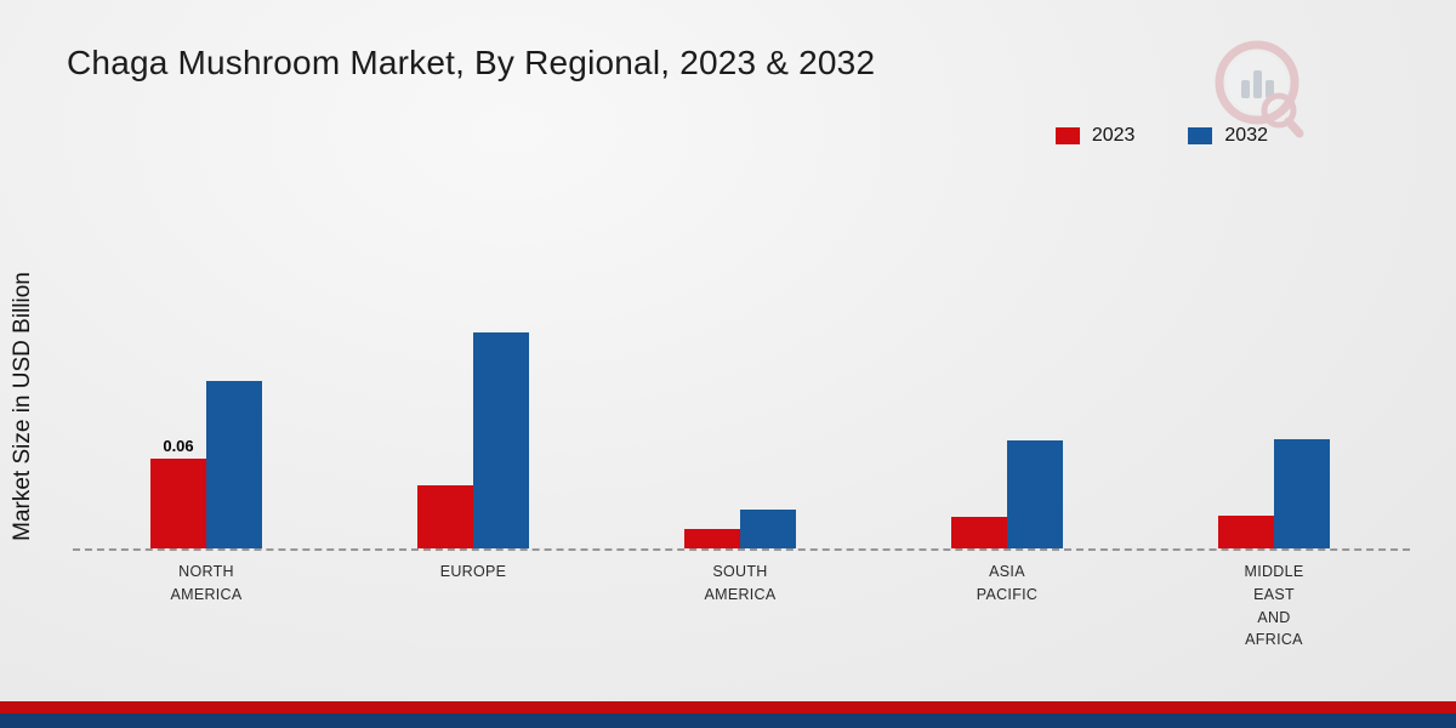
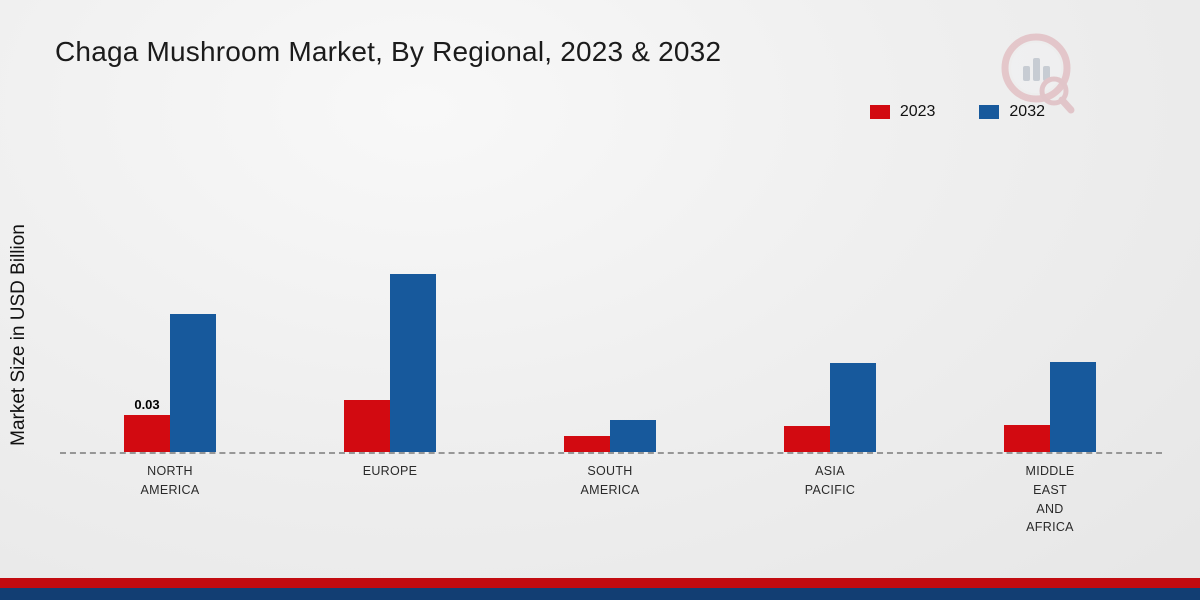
2023/NORTH AMERICA: 0.06 -> 0.03
